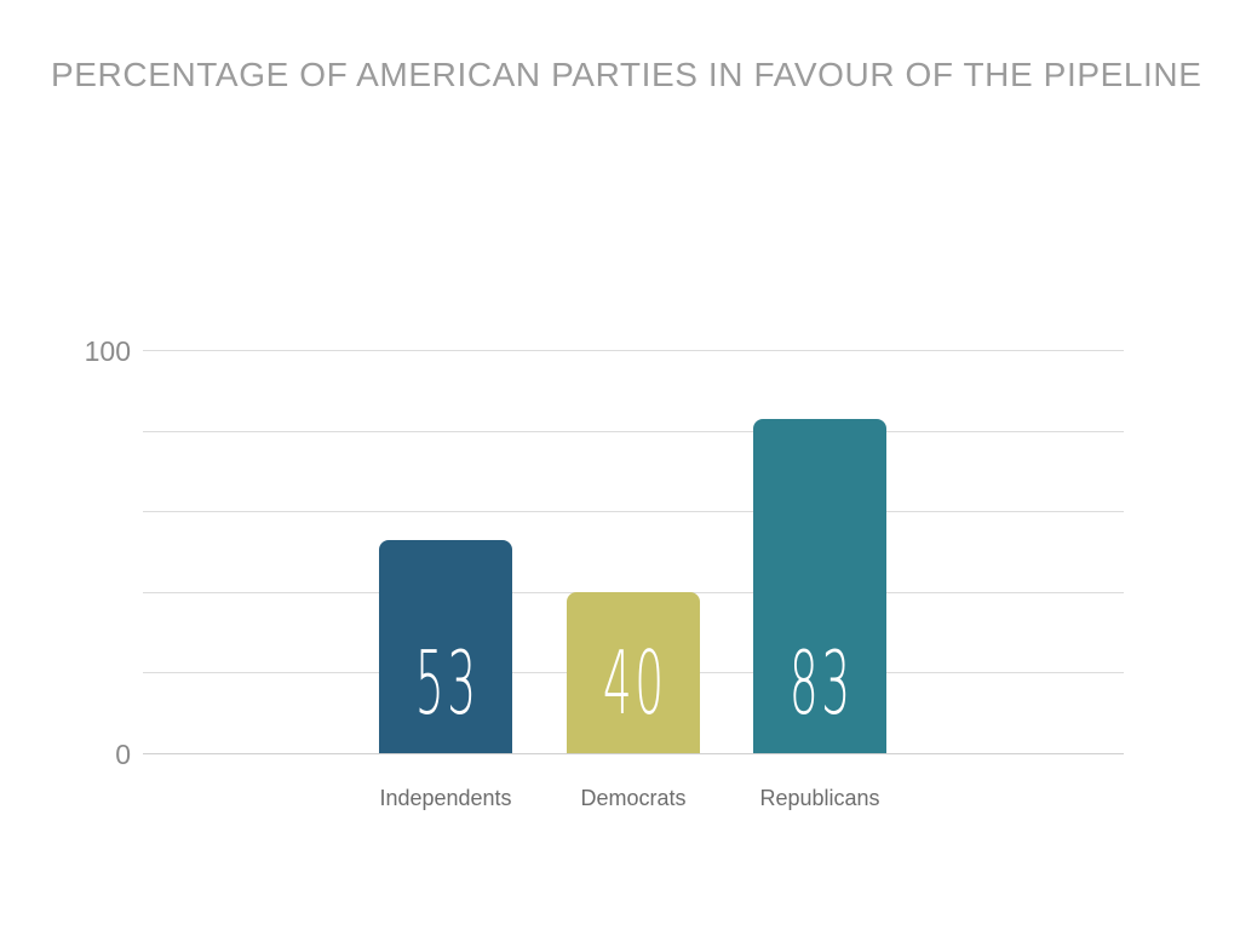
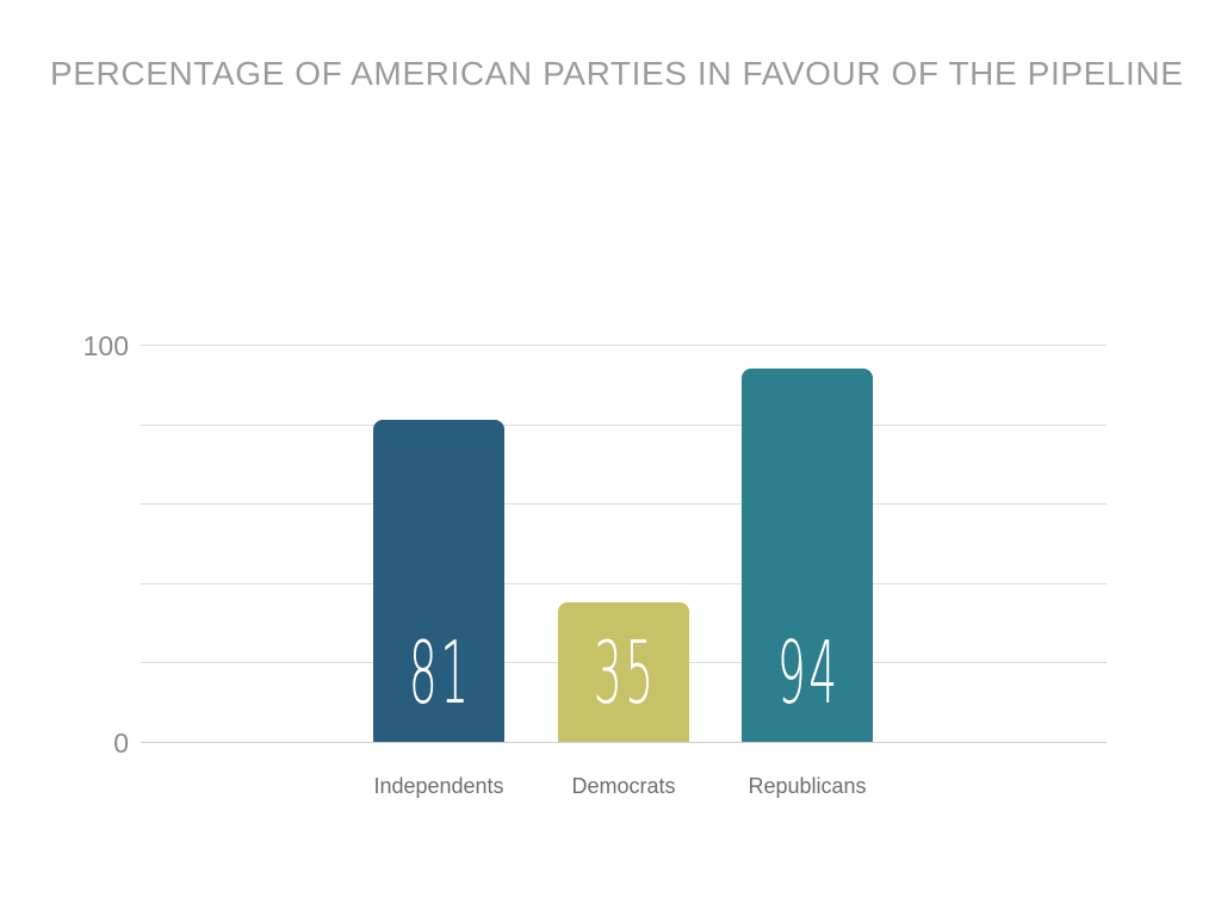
Independents: 53 -> 81
Democrats: 40 -> 35
Republicans: 83 -> 94
